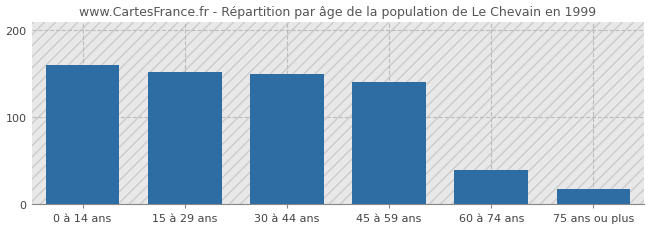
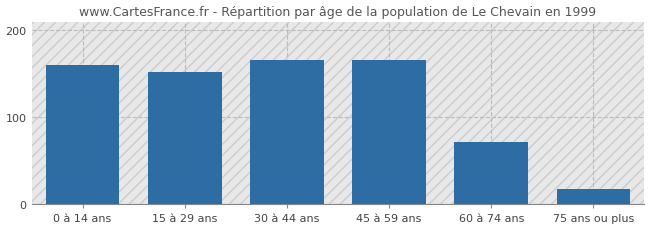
30 à 44 ans: 150 -> 166
45 à 59 ans: 140 -> 166
60 à 74 ans: 40 -> 72
